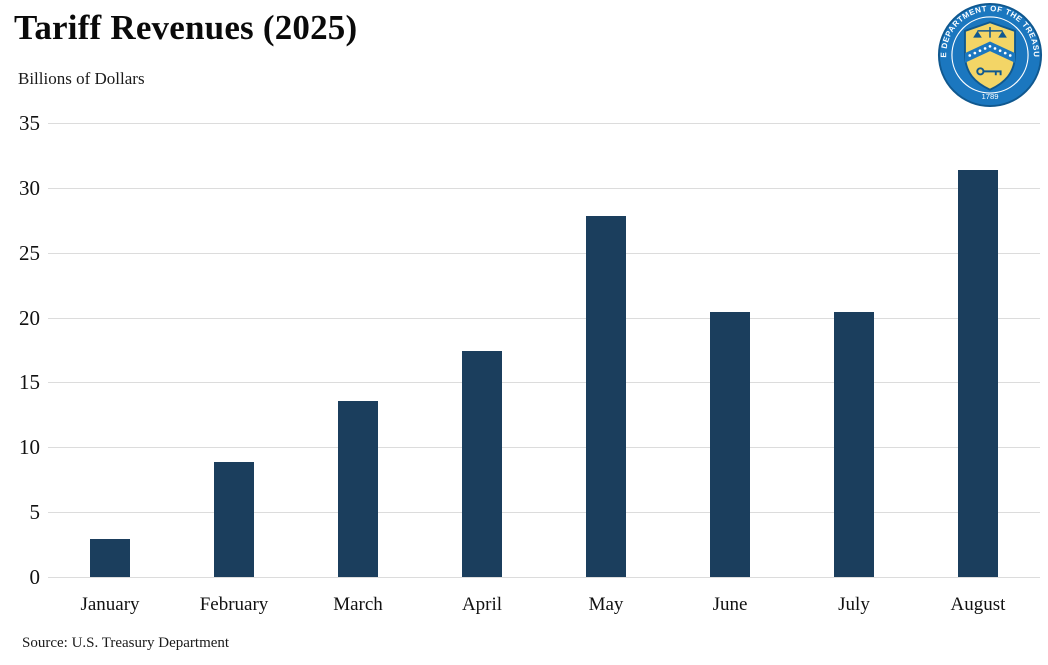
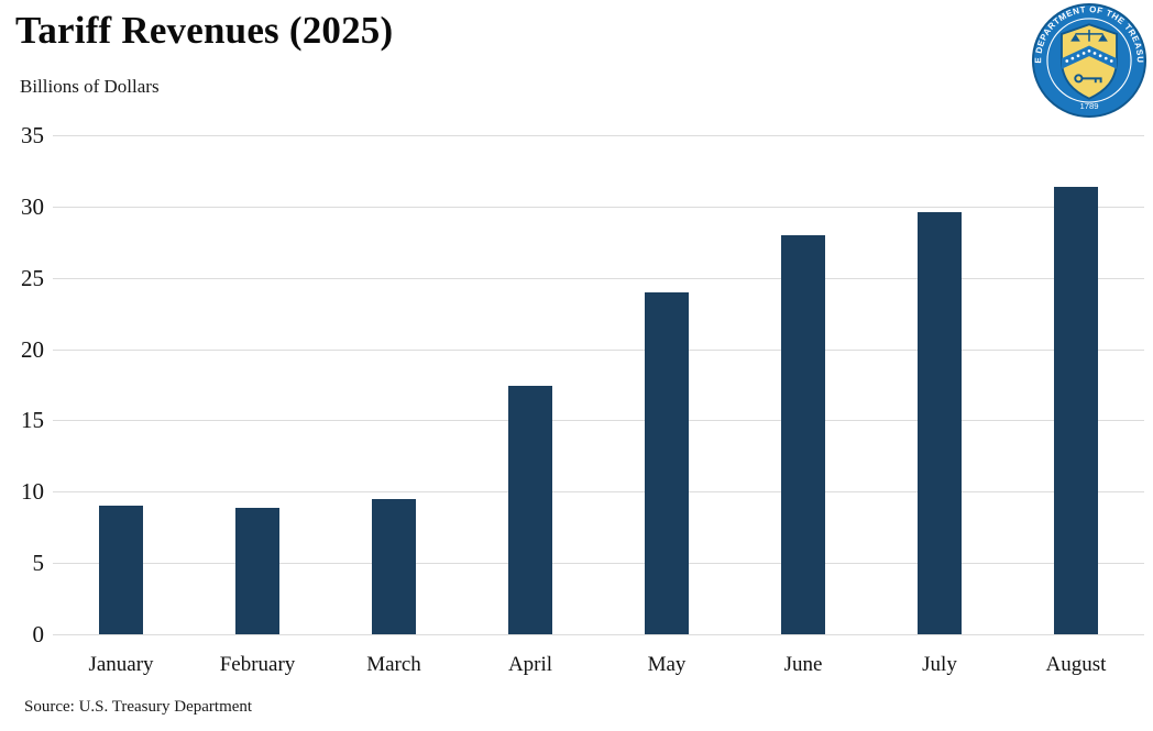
January: 2.9 -> 9.0
March: 13.6 -> 9.5
May: 27.8 -> 24.0
June: 20.4 -> 28.0
July: 20.4 -> 29.6
